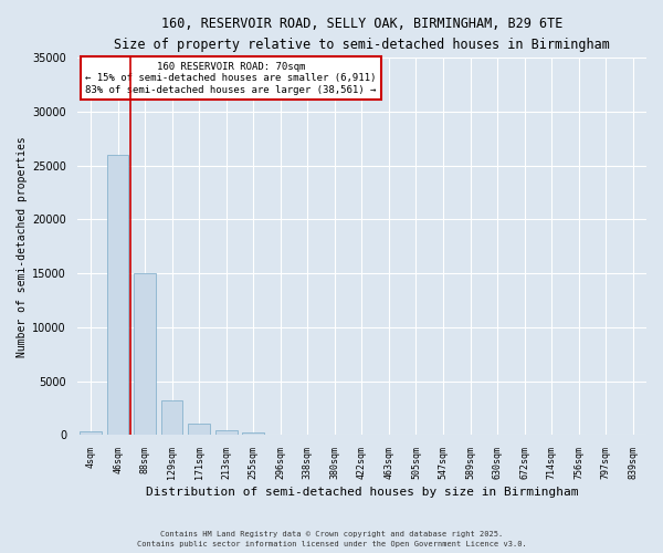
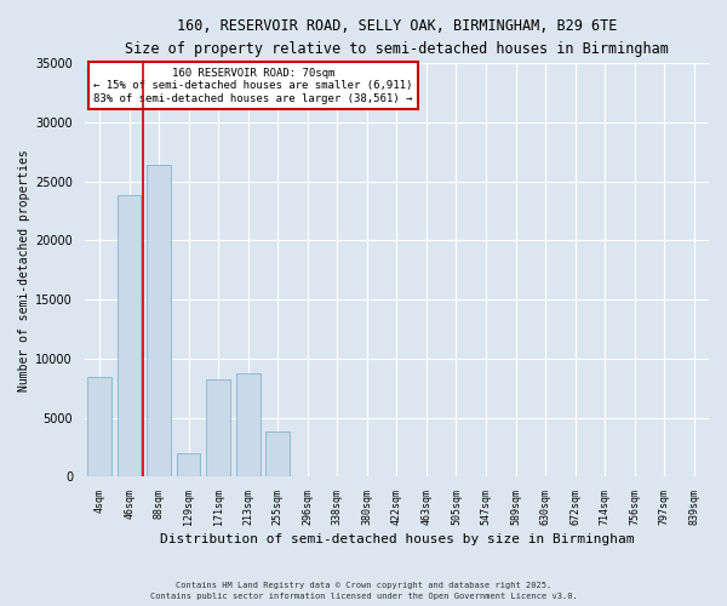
4sqm: 400 -> 8400
46sqm: 26000 -> 23800
88sqm: 15000 -> 26400
129sqm: 3200 -> 2000
171sqm: 1100 -> 8200
213sqm: 400 -> 8800
255sqm: 200 -> 3800
